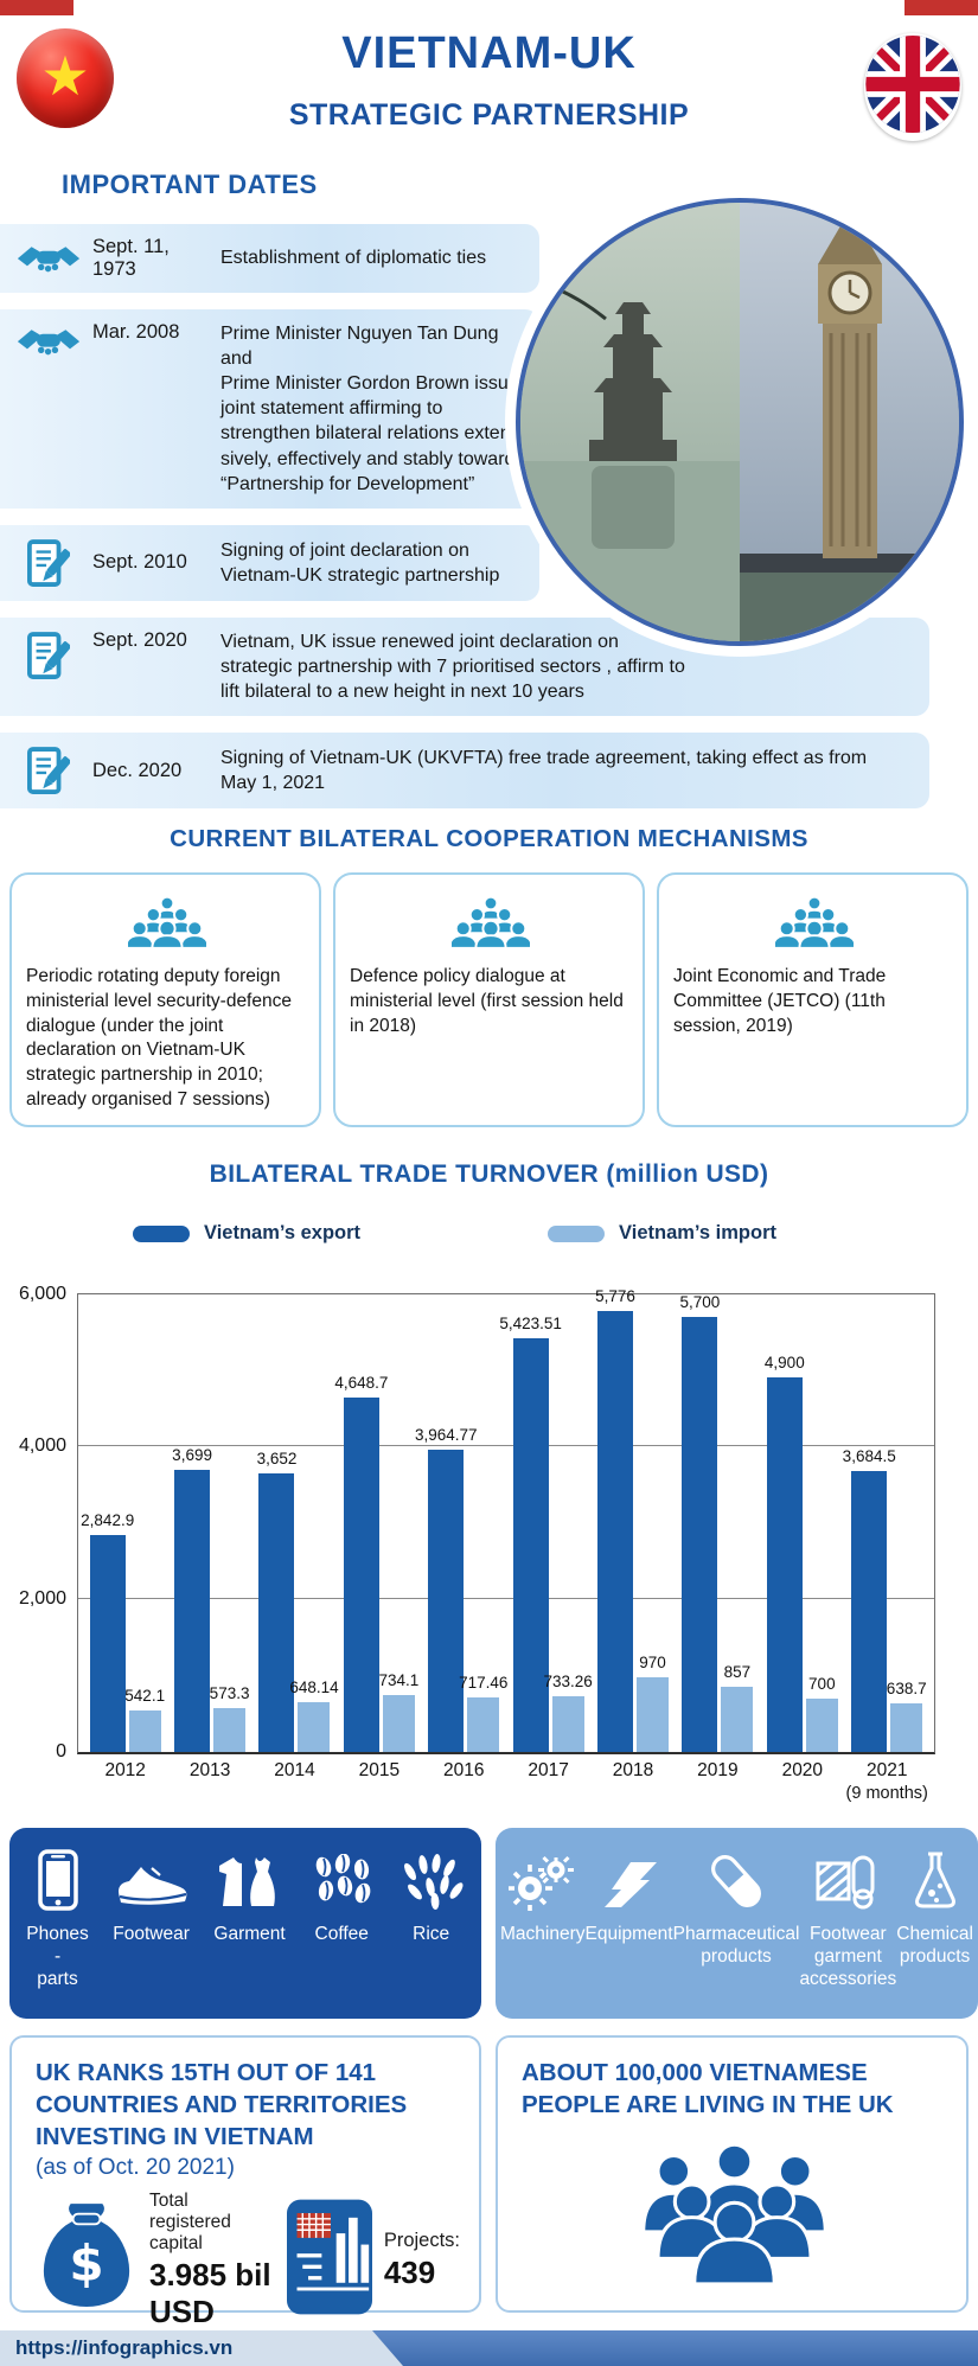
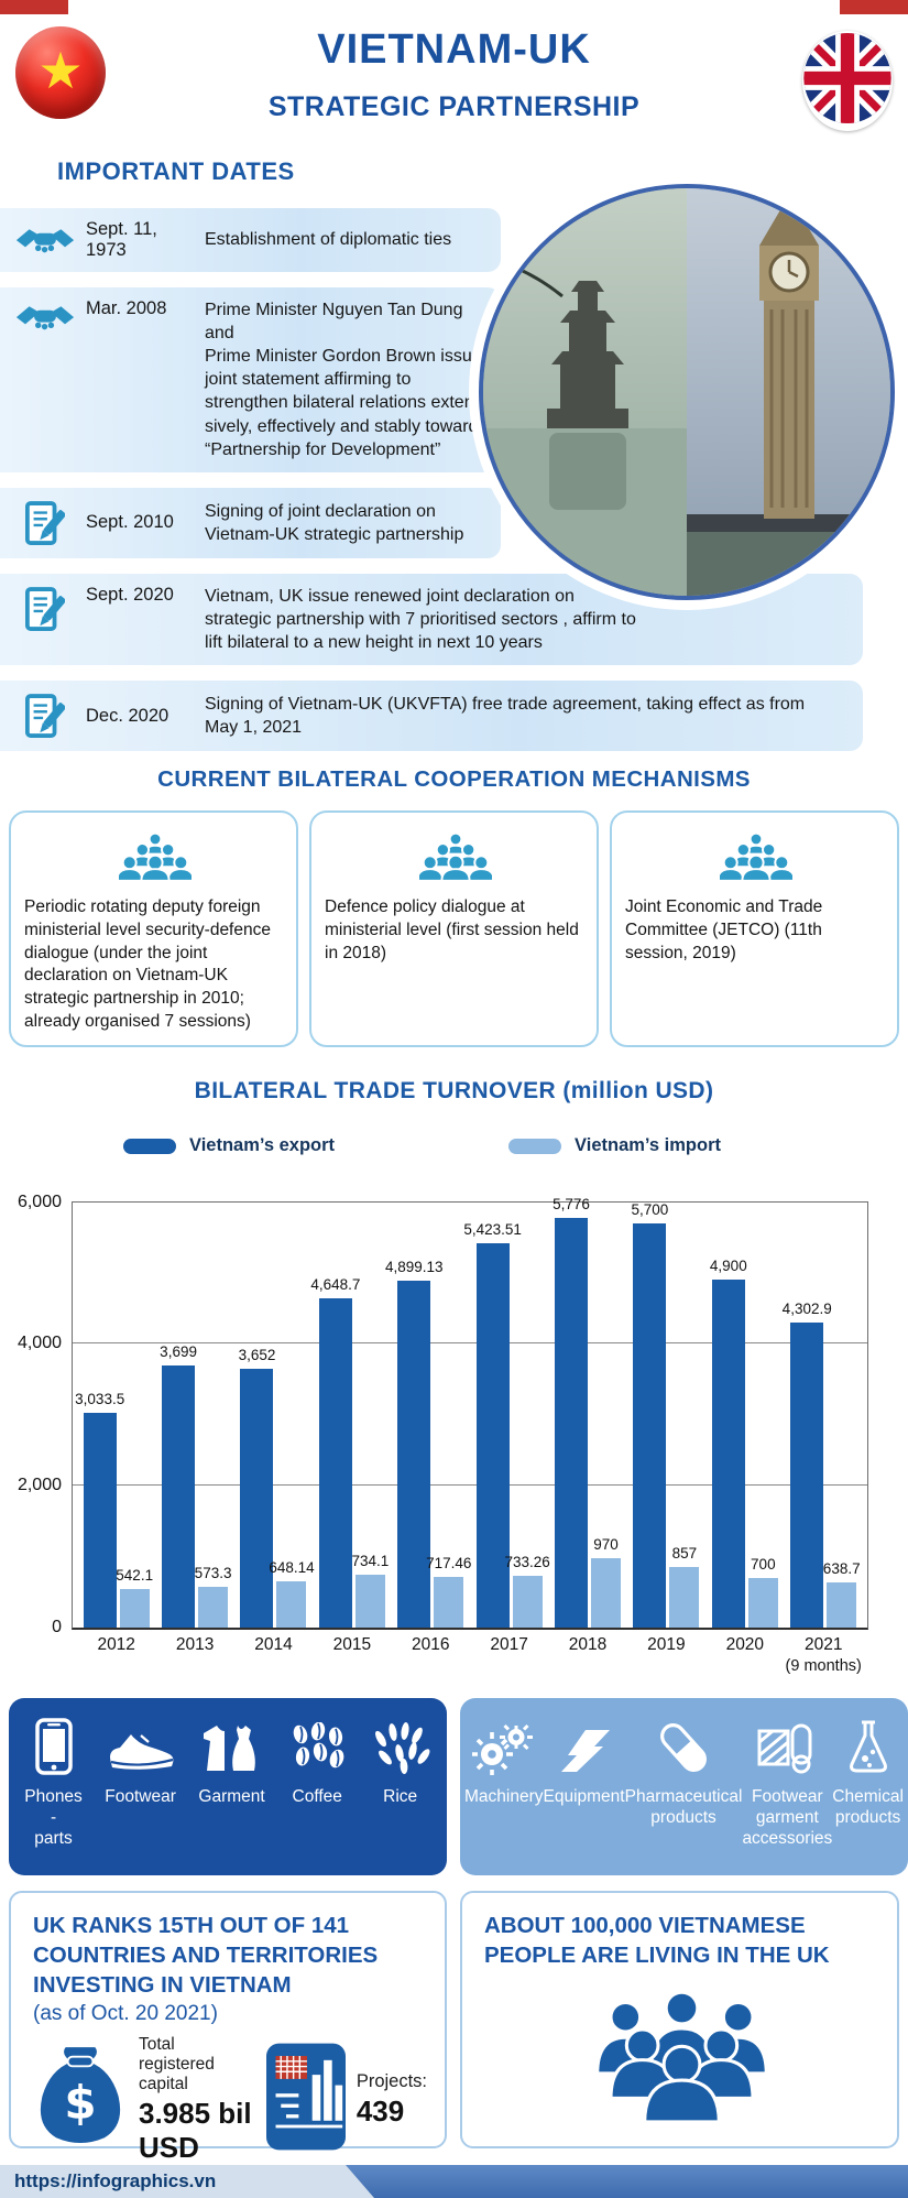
Vietnam’s export/2012: 2,842.9 -> 3,033.5
Vietnam’s export/2016: 3,964.77 -> 4,899.13
Vietnam’s export/2021: 3,684.5 -> 4,302.9
